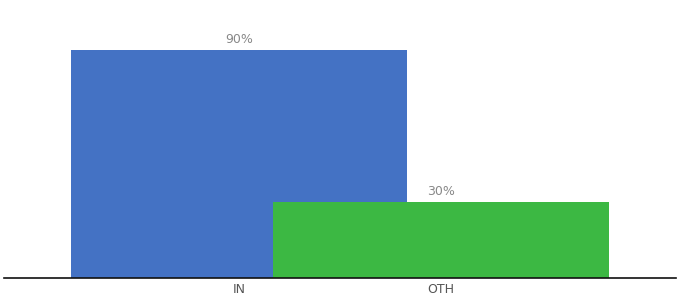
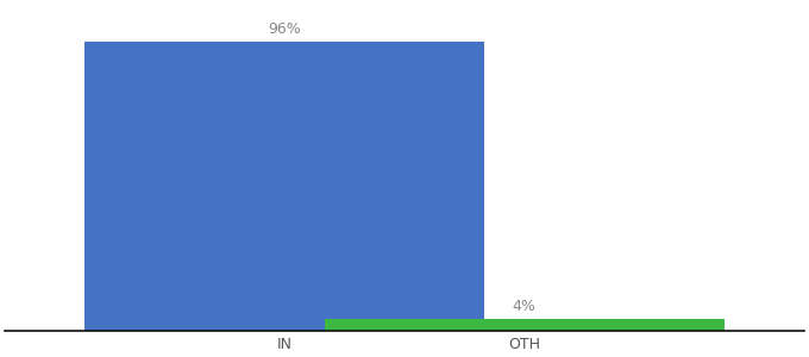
IN: 90% -> 96%
OTH: 30% -> 4%
